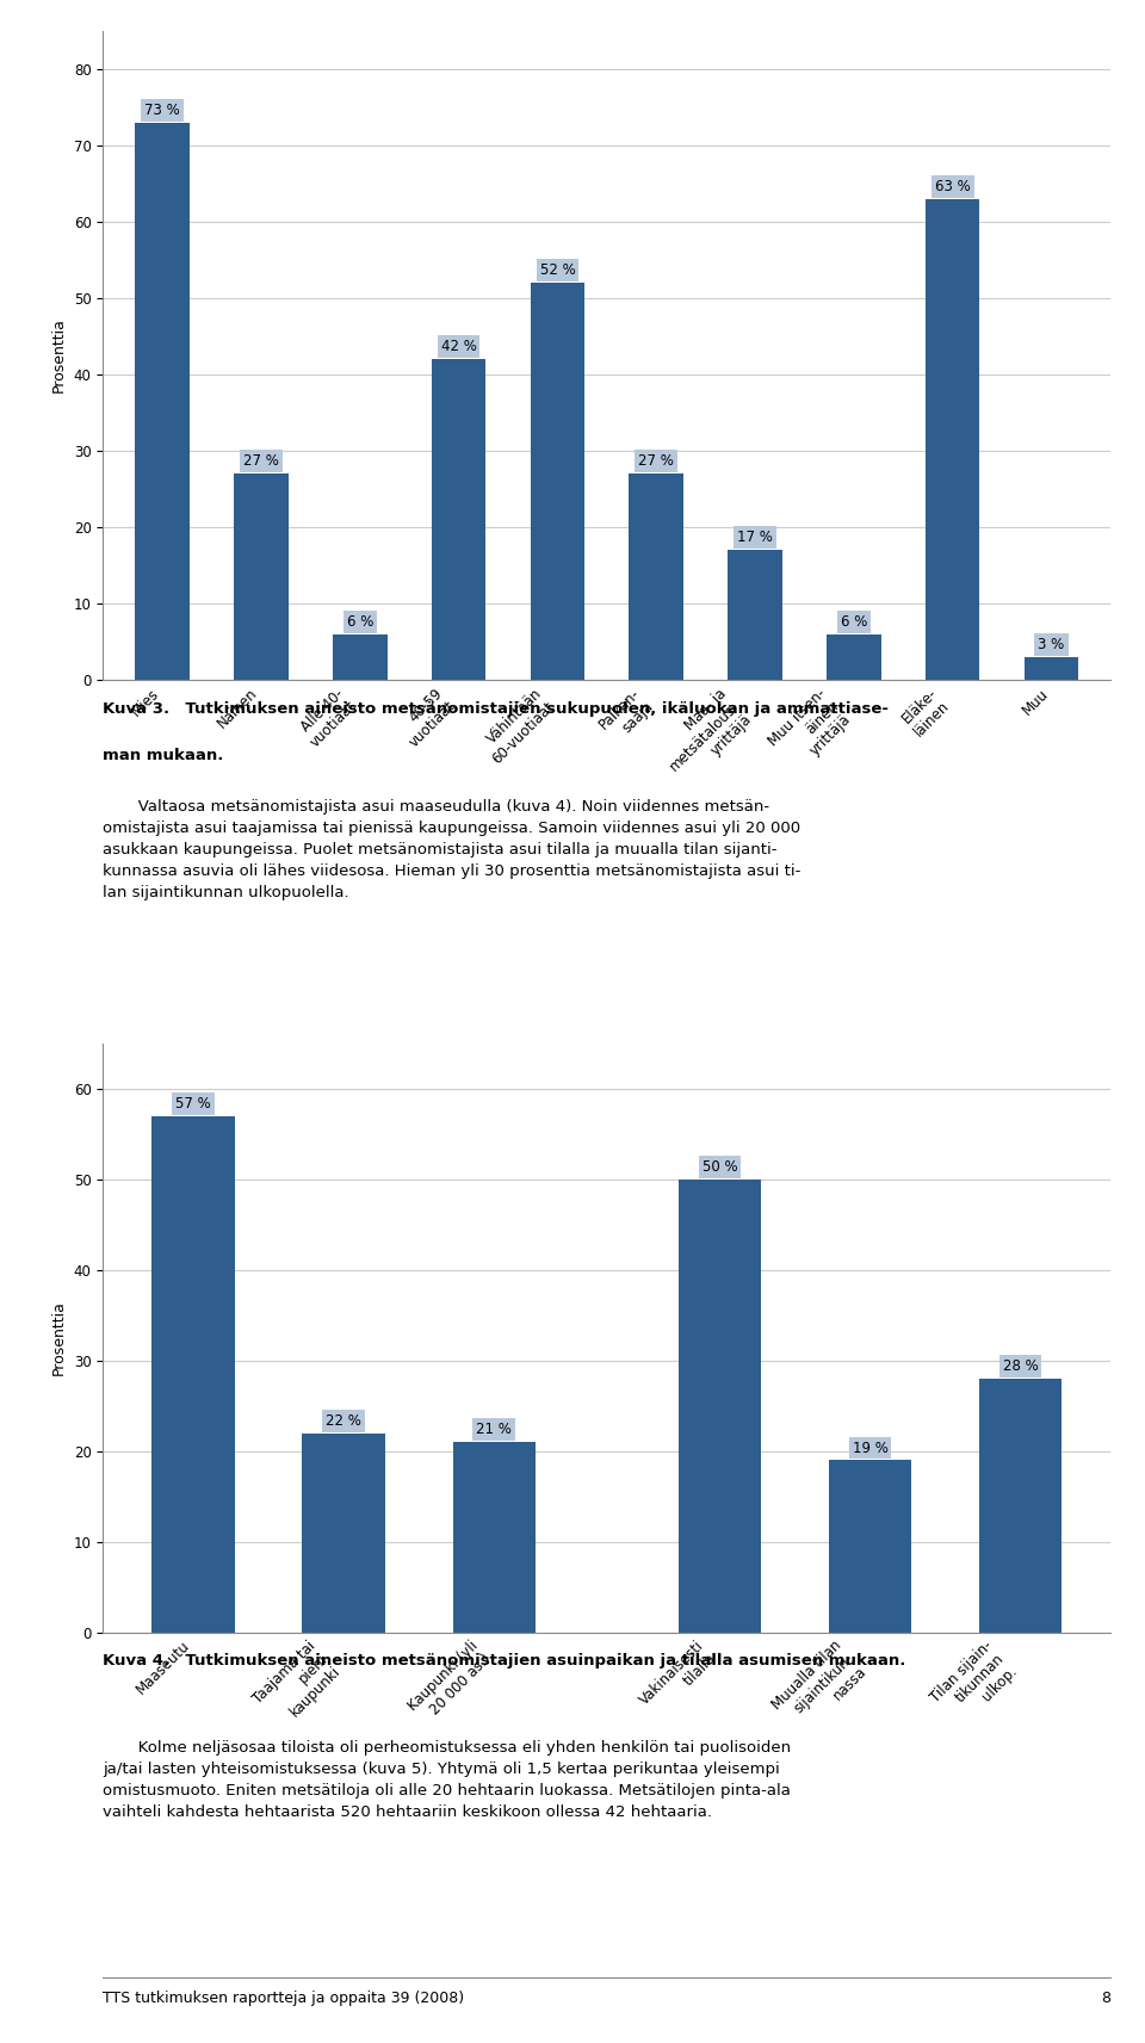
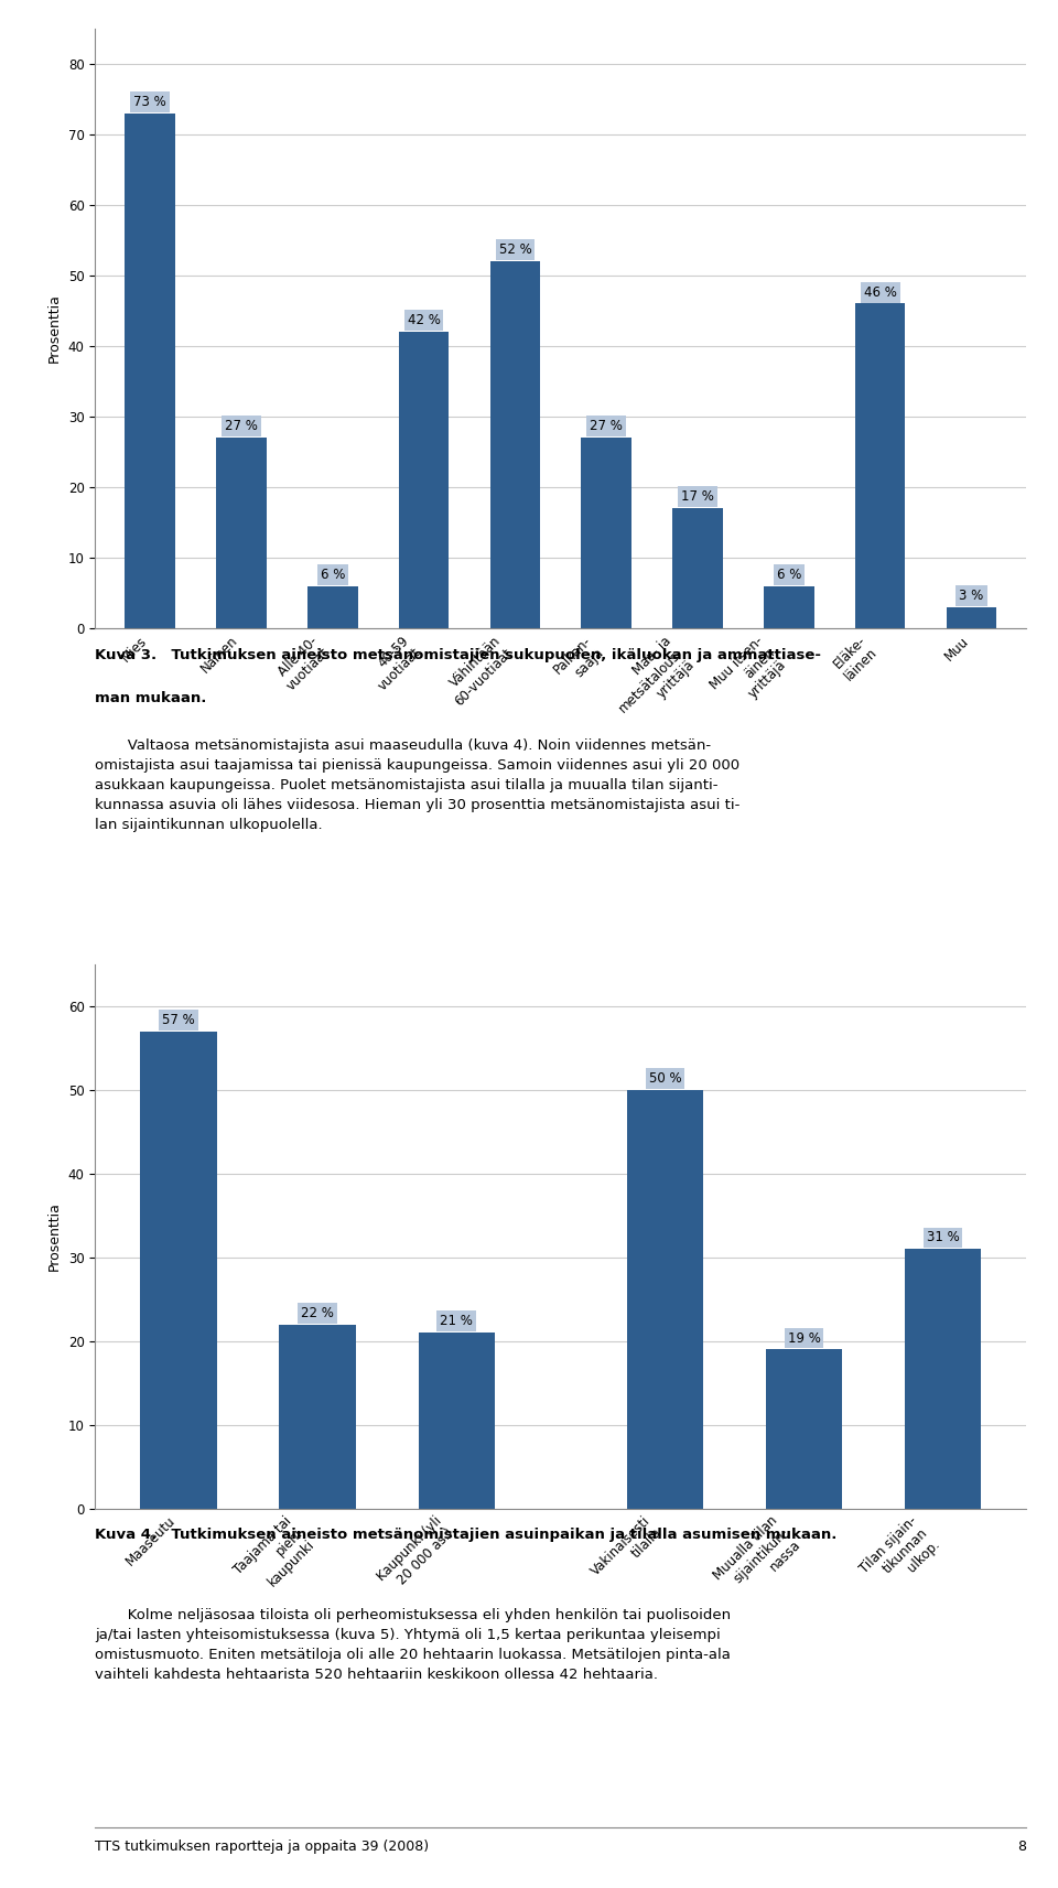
Eläke- läinen: 63 -> 46
Tilan sijain- tikunnan ulkop.: 28 -> 31
